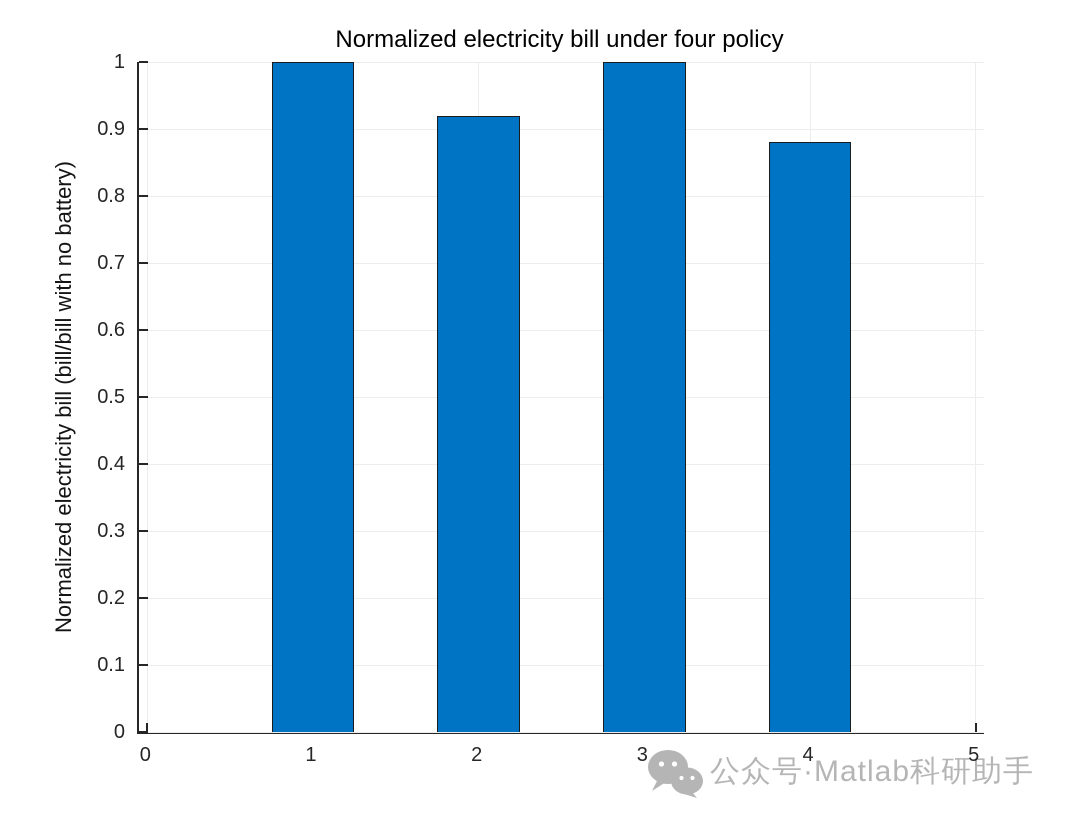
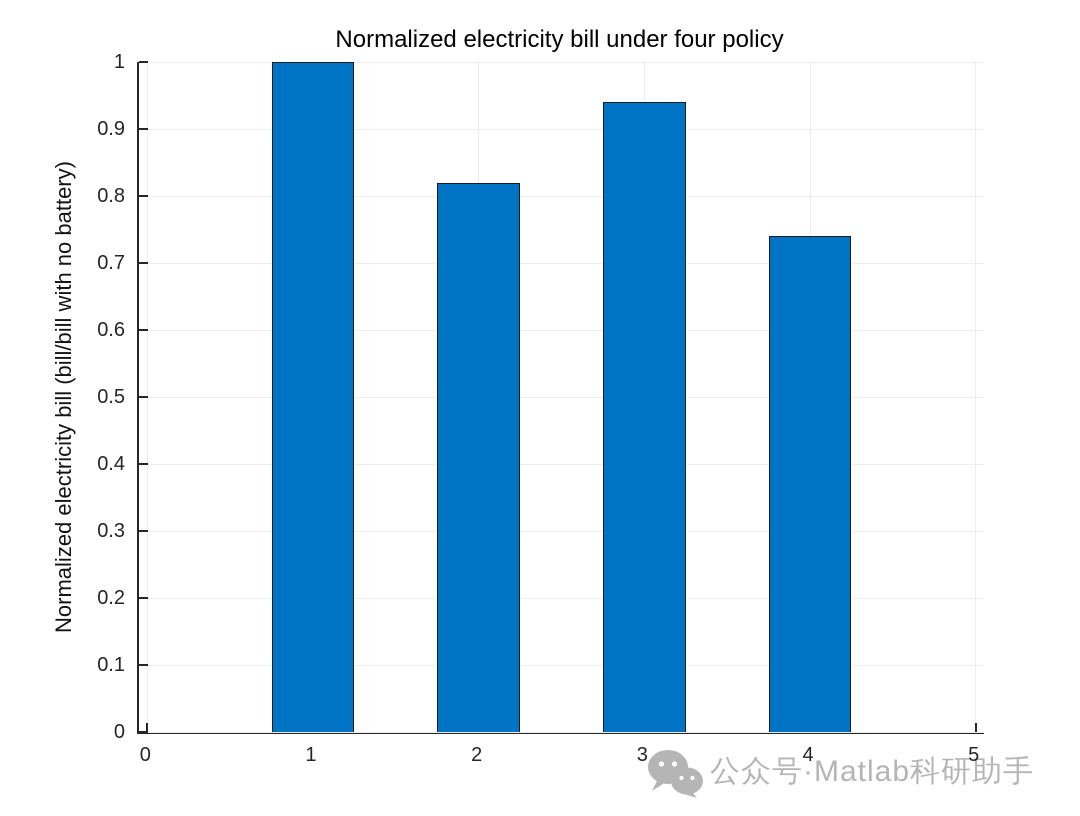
2: 0.92 -> 0.82
3: 1.00 -> 0.94
4: 0.88 -> 0.74
